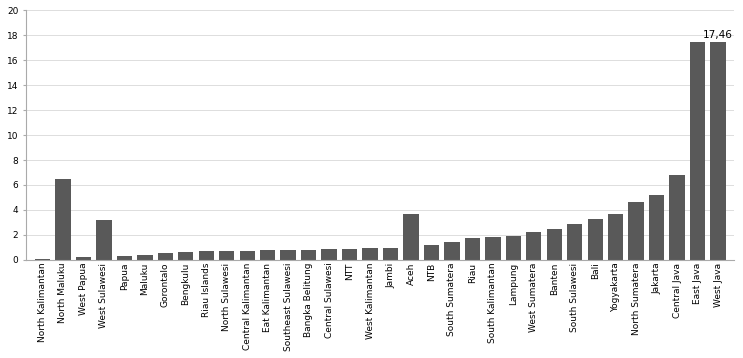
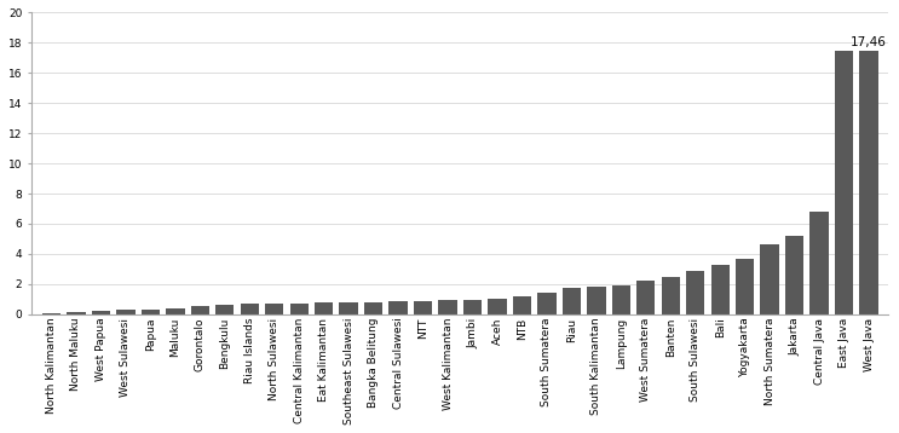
North Maluku: 6.5 -> 0.1
West Sulawesi: 3.2 -> 0.3
Aceh: 3.7 -> 1.1
